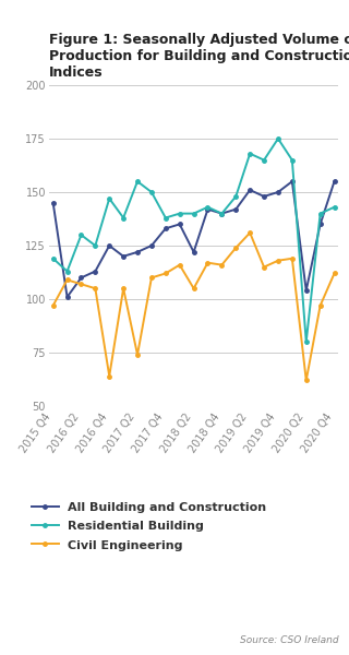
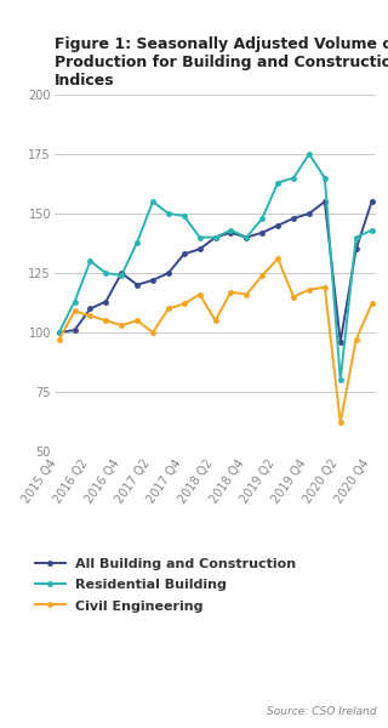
All Building and Construction/2015 Q4: 145 -> 100
Residential Building/2015 Q4: 119 -> 100
Residential Building/2016 Q4: 147 -> 124
Civil Engineering/2016 Q4: 64 -> 103
Civil Engineering/2017 Q2: 74 -> 100
Residential Building/2017 Q4: 138 -> 149
All Building and Construction/2018 Q2: 122 -> 140
All Building and Construction/2019 Q2: 151 -> 145
Residential Building/2019 Q2: 168 -> 163
All Building and Construction/2020 Q2: 104 -> 96
